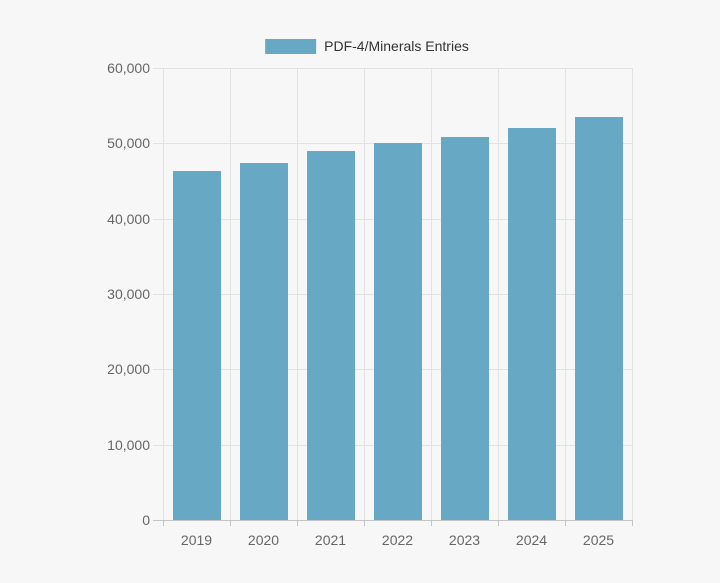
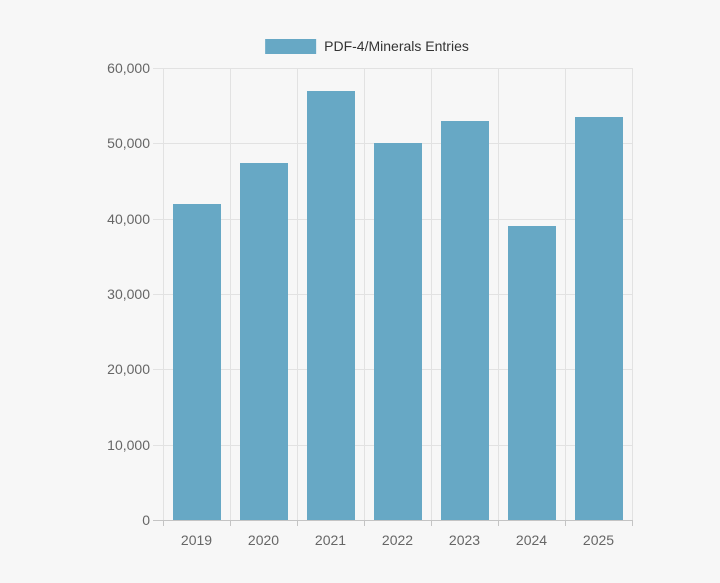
2019: 46000 -> 42000
2021: 49000 -> 57000
2023: 51000 -> 53000
2024: 52000 -> 39000
